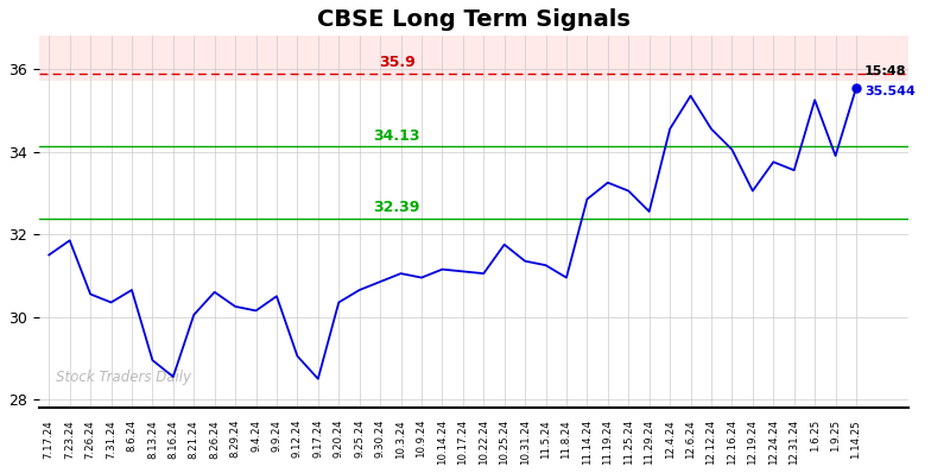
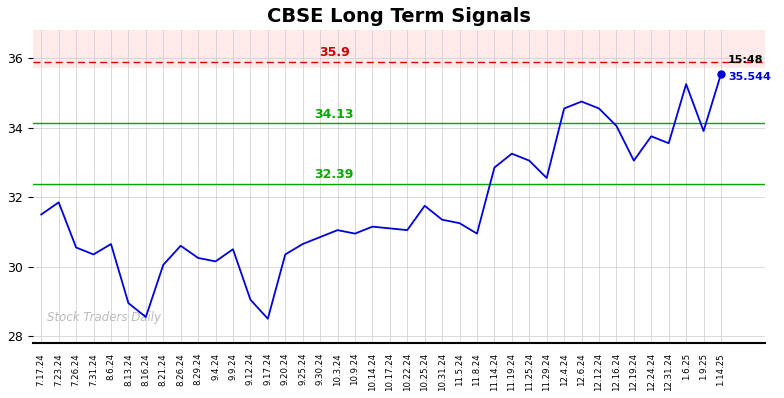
12.6.24: 35.35 -> 34.75
